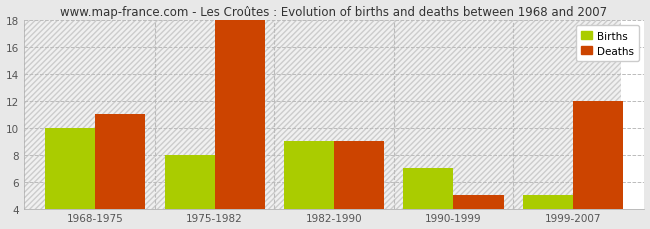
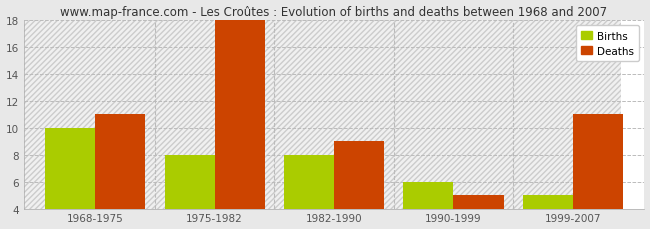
Births/1982-1990: 9 -> 8
Births/1990-1999: 7 -> 6
Deaths/1999-2007: 12 -> 11
